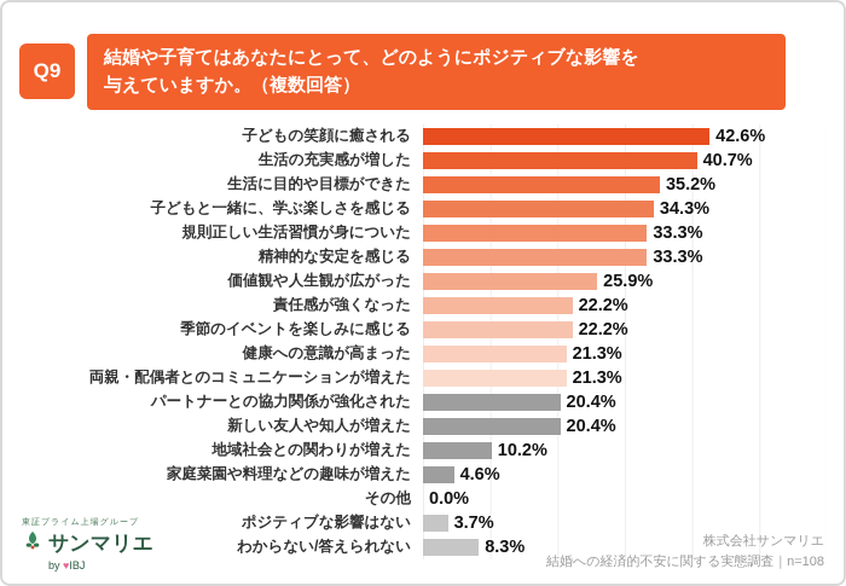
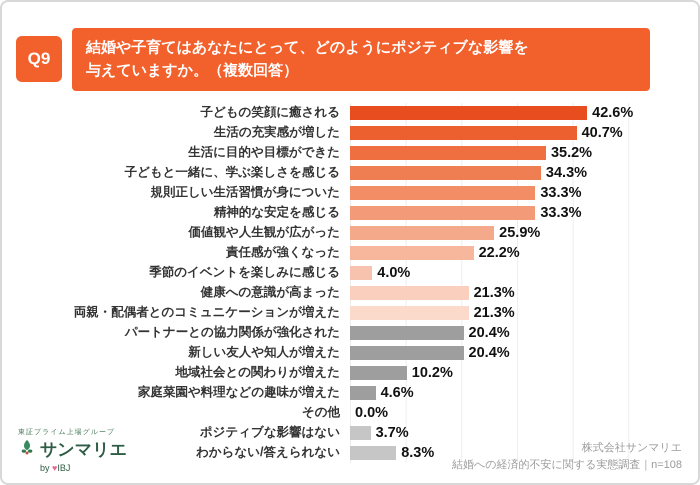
季節のイベントを楽しみに感じる: 22.2% -> 4.0%
